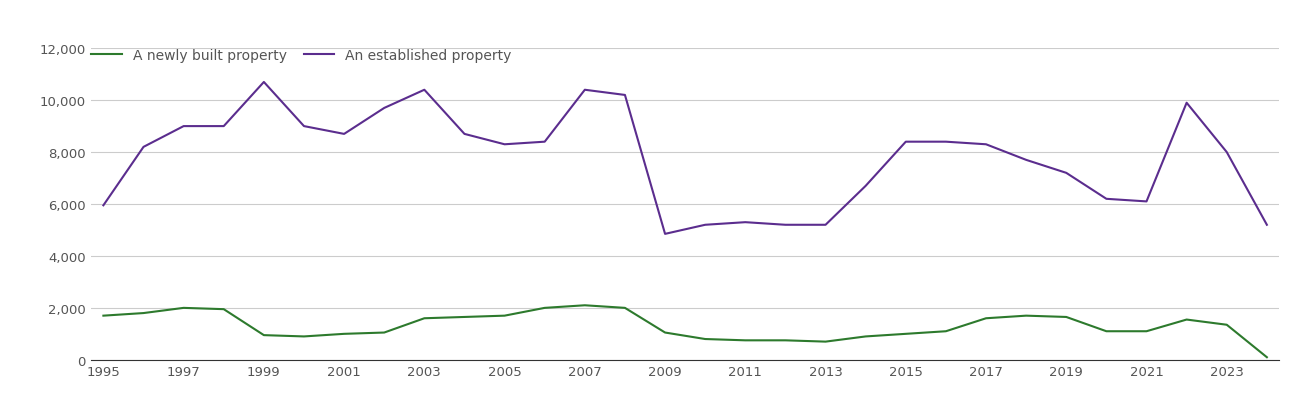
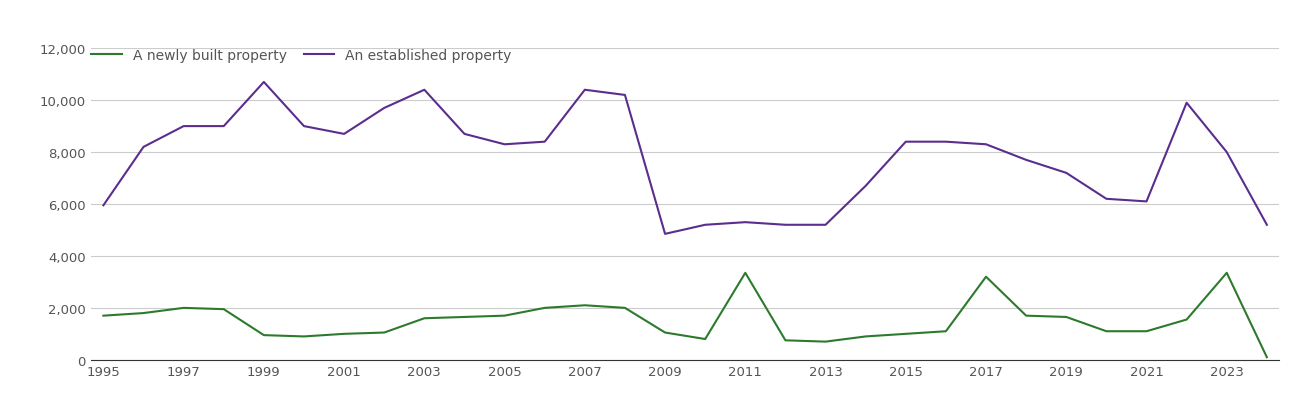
A newly built property/2011: 750 -> 3,350
A newly built property/2017: 1,600 -> 3,200
A newly built property/2023: 1,350 -> 3,350
